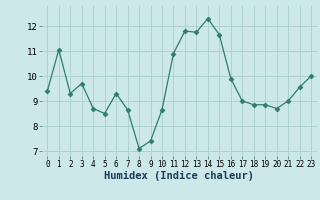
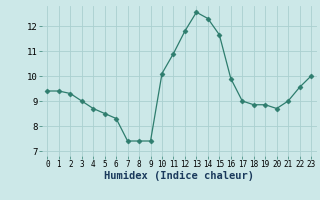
1: 11.05 -> 9.40
3: 9.70 -> 9.00
6: 9.30 -> 8.30
7: 8.65 -> 7.40
8: 7.10 -> 7.40
10: 8.65 -> 10.10
13: 11.75 -> 12.55
